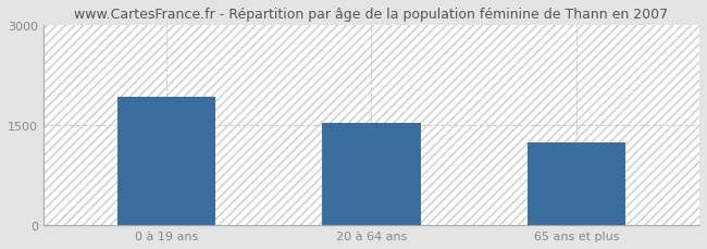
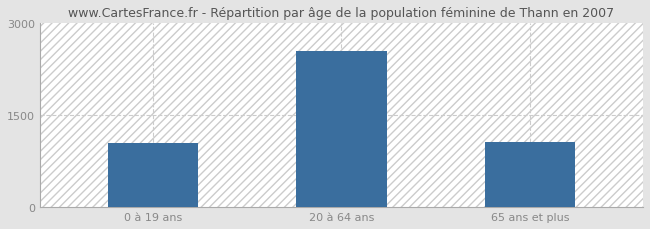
0 à 19 ans: 1920 -> 1050
20 à 64 ans: 1540 -> 2550
65 ans et plus: 1240 -> 1060
